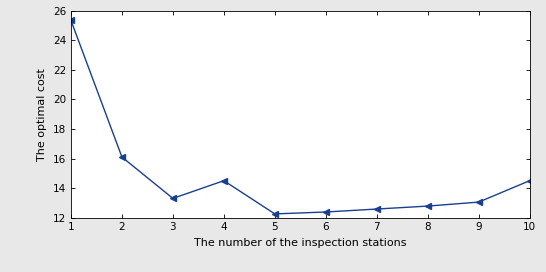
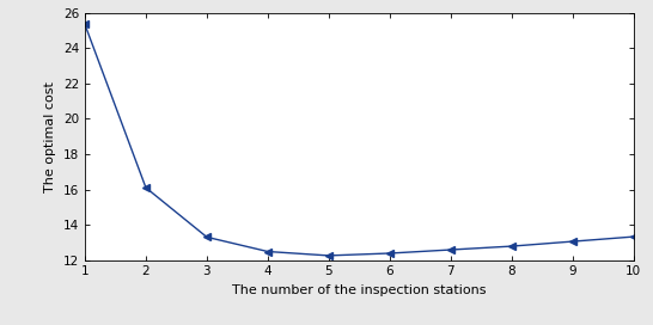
4: 14.5 -> 12.5
10: 14.5 -> 13.3
